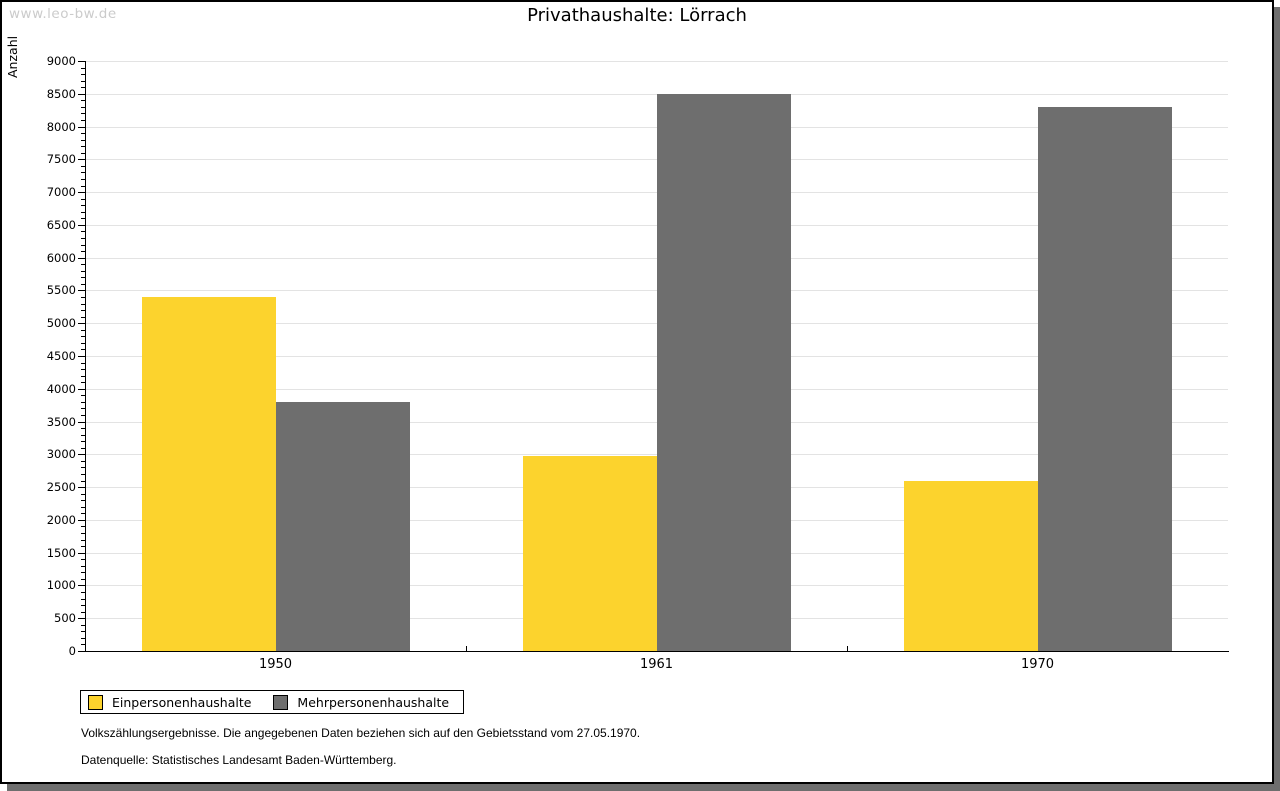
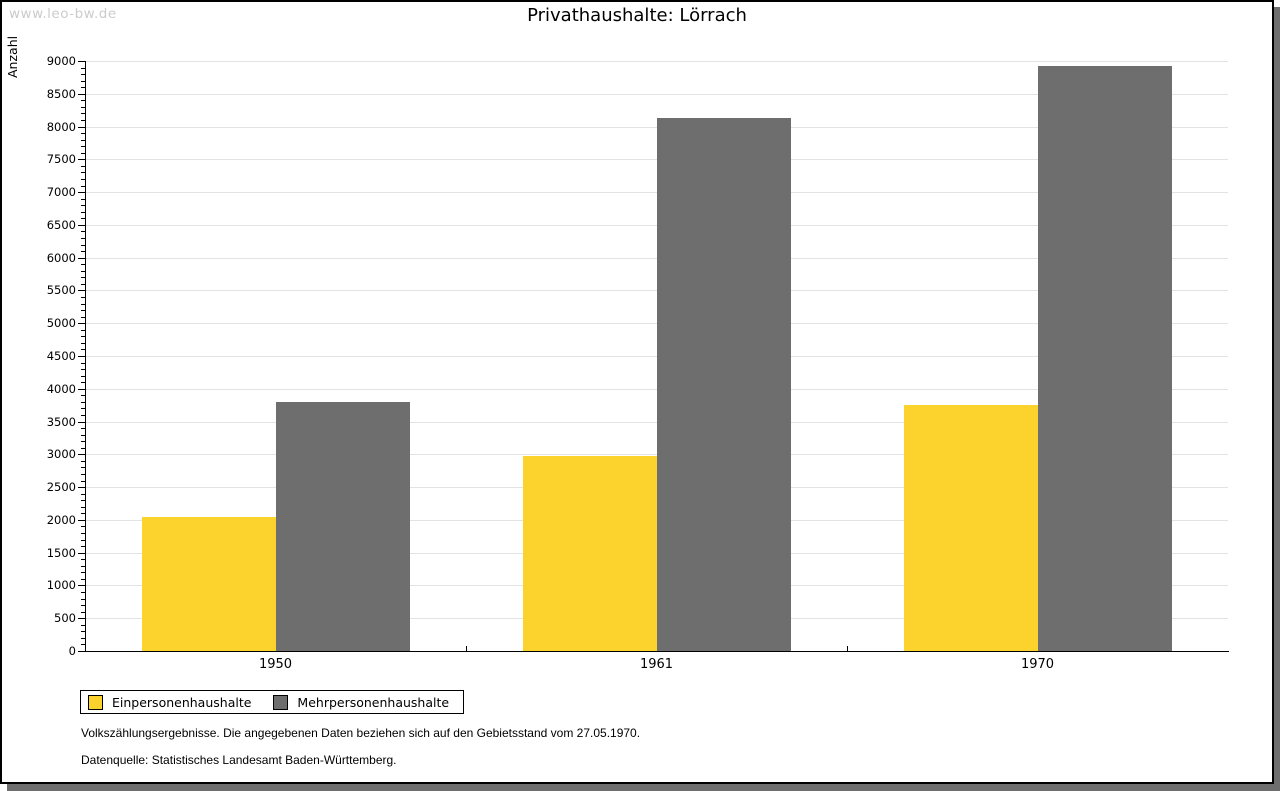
Einpersonenhaushalte/1950: 5400 -> 2000
Mehrpersonenhaushalte/1961: 8500 -> 8100
Einpersonenhaushalte/1970: 2600 -> 3800
Mehrpersonenhaushalte/1970: 8300 -> 8900
